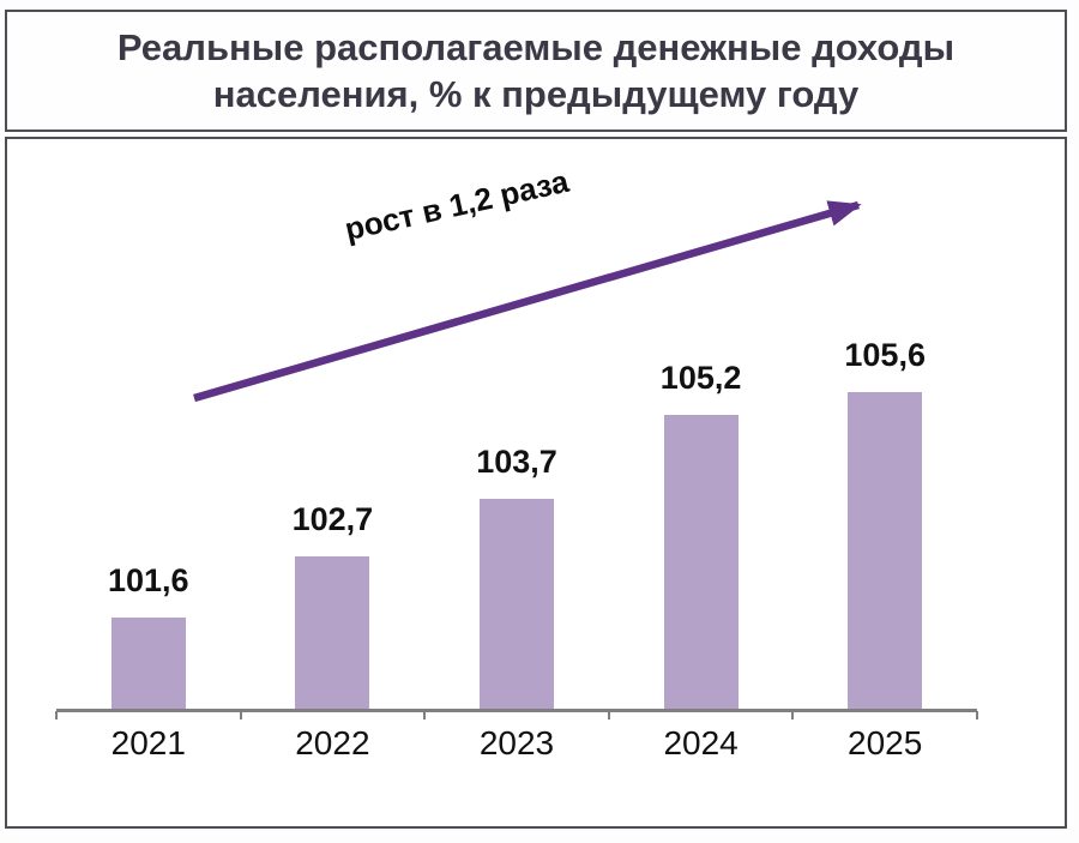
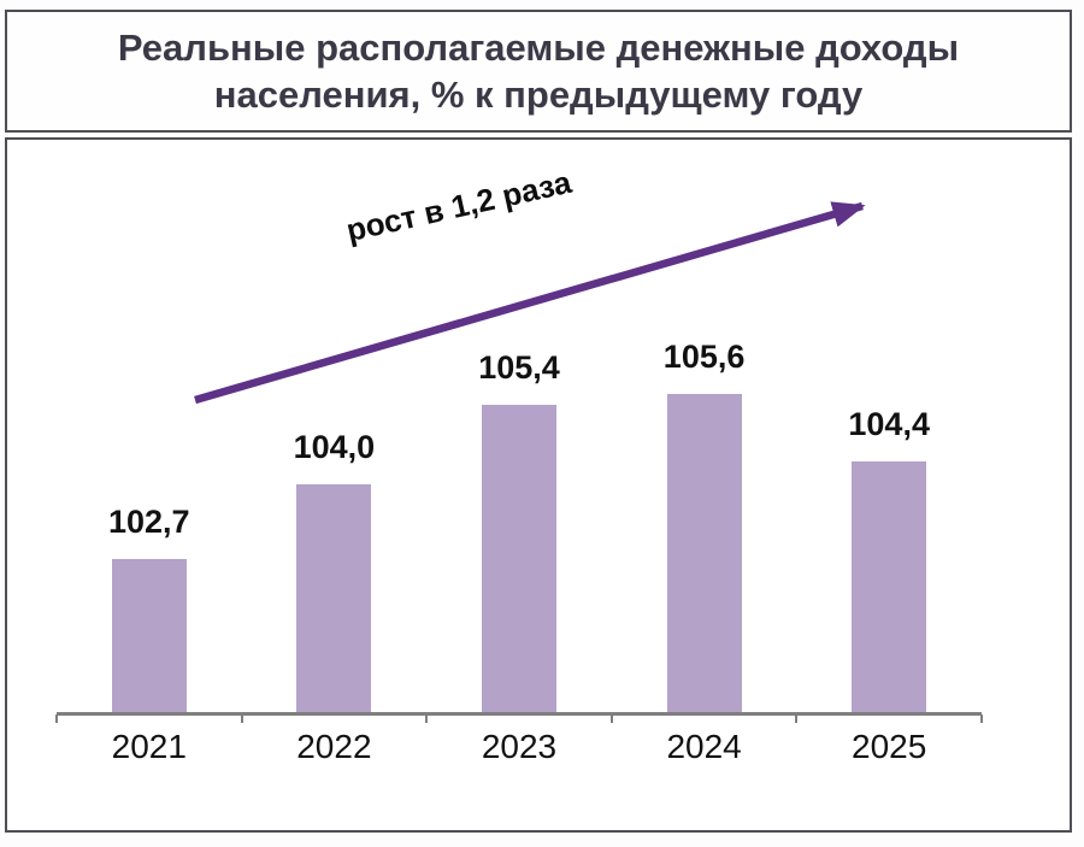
2021: 101,6 -> 102,7
2022: 102,7 -> 104,0
2023: 103,7 -> 105,4
2024: 105,2 -> 105,6
2025: 105,6 -> 104,4
